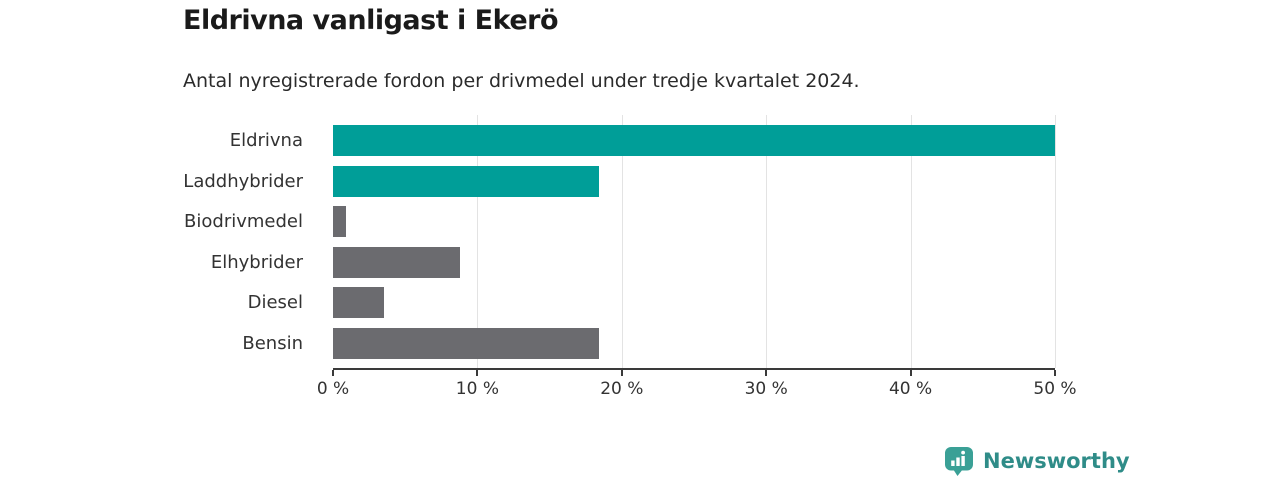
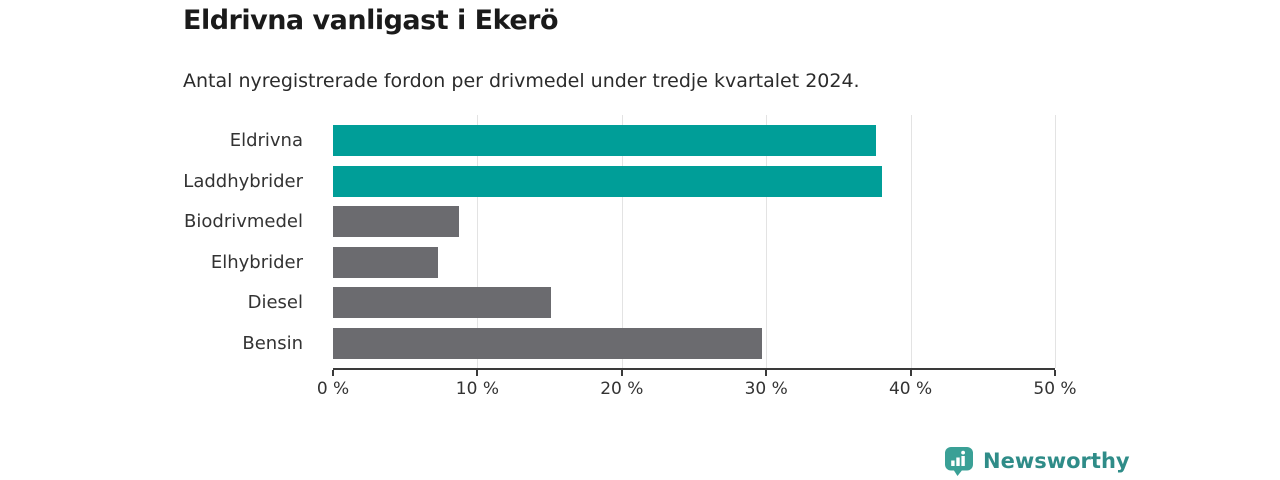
Eldrivna: 50.0% -> 37.6%
Laddhybrider: 18.4% -> 38.0%
Biodrivmedel: 0.9% -> 8.7%
Elhybrider: 8.8% -> 7.3%
Diesel: 3.5% -> 15.1%
Bensin: 18.4% -> 29.7%
